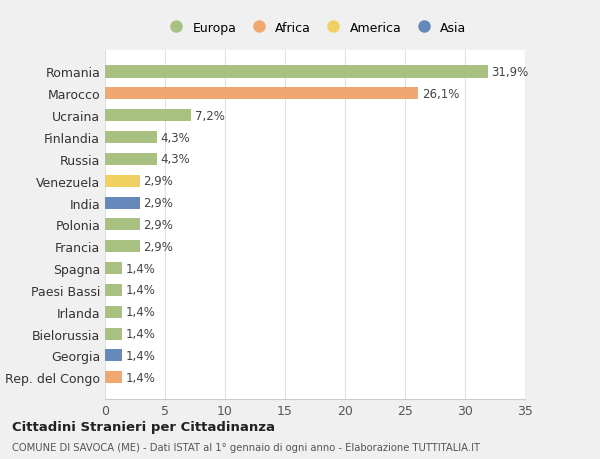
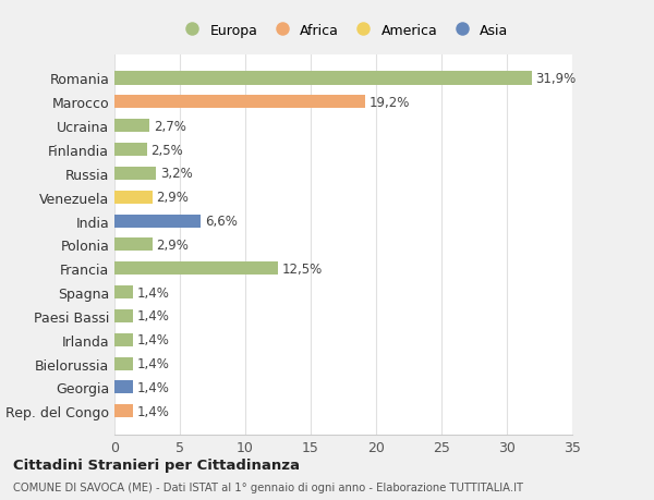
Marocco: 26,1% -> 19,2%
Ucraina: 7,2% -> 2,7%
Finlandia: 4,3% -> 2,5%
Russia: 4,3% -> 3,2%
India: 2,9% -> 6,6%
Francia: 2,9% -> 12,5%
